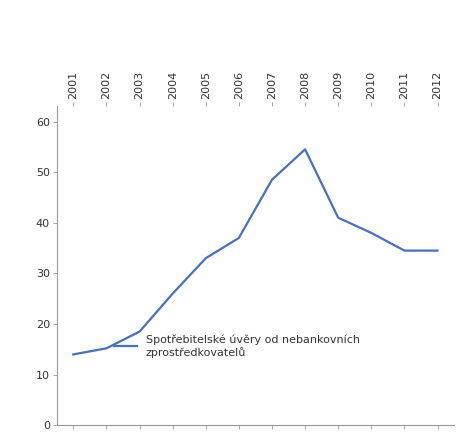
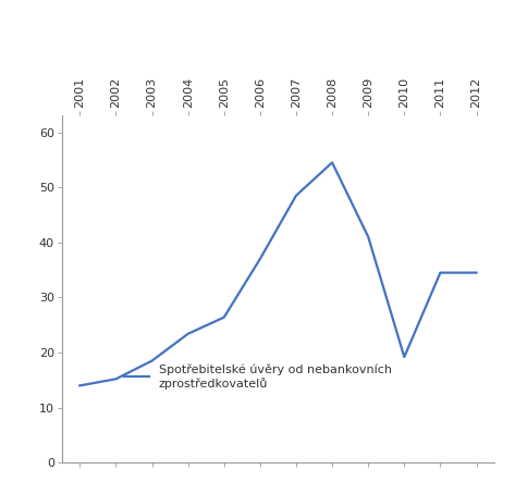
2004: 26.0 -> 23.4
2005: 33.0 -> 26.4
2010: 38.0 -> 19.2
